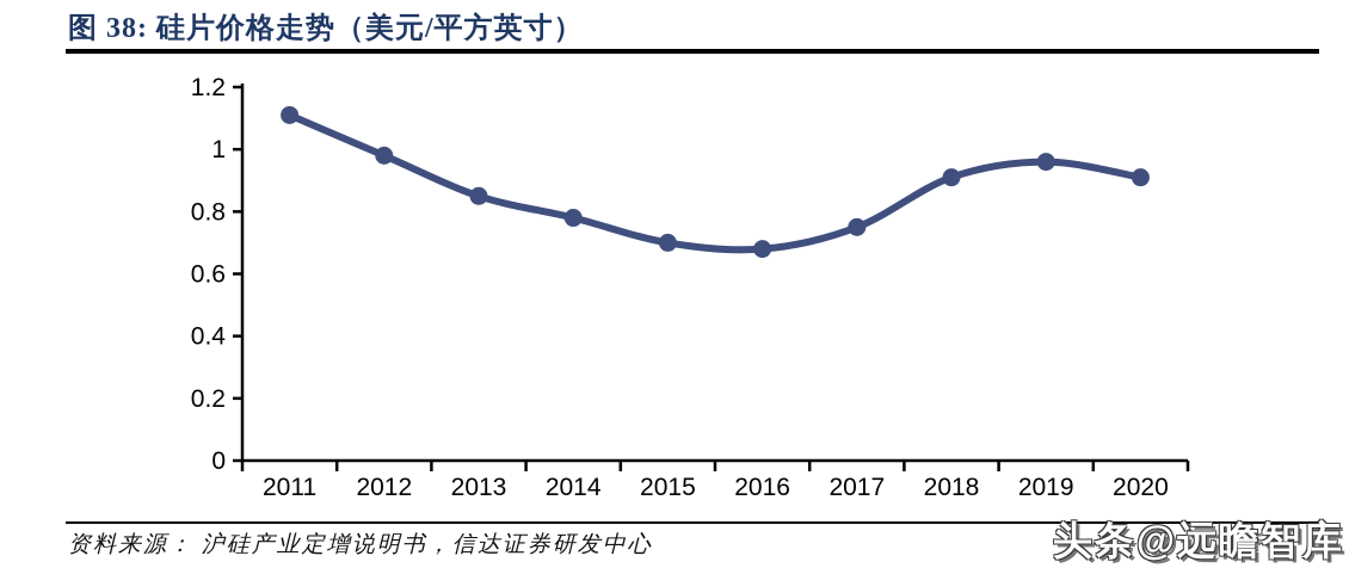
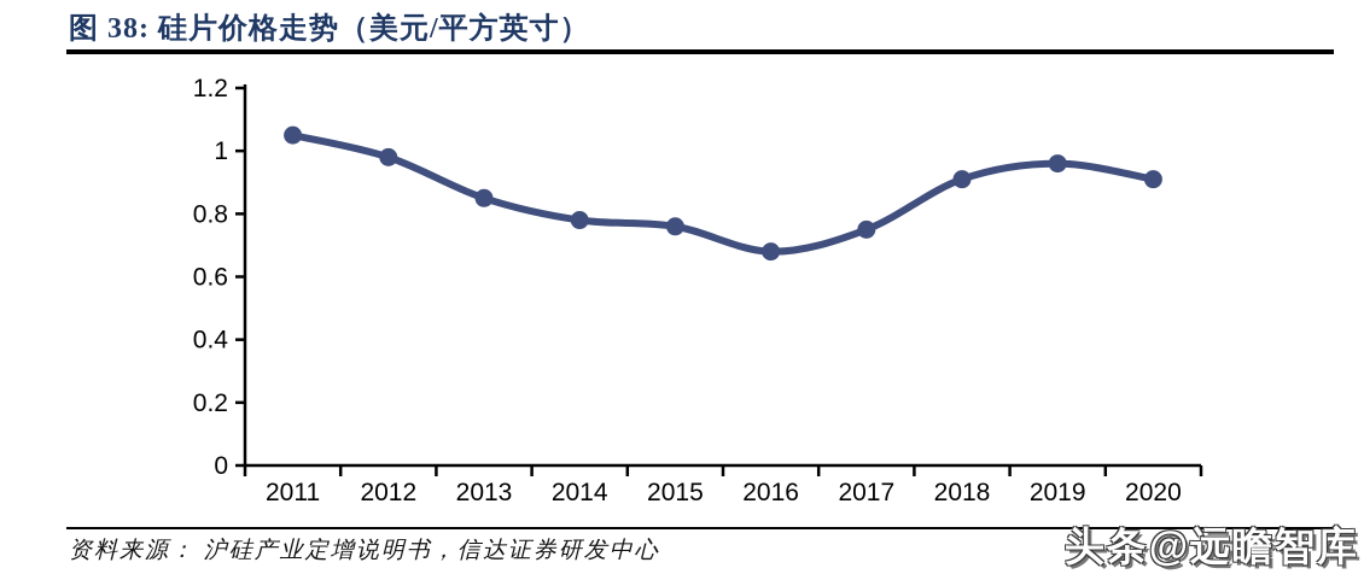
2011: 1.11 -> 1.05
2015: 0.70 -> 0.76
